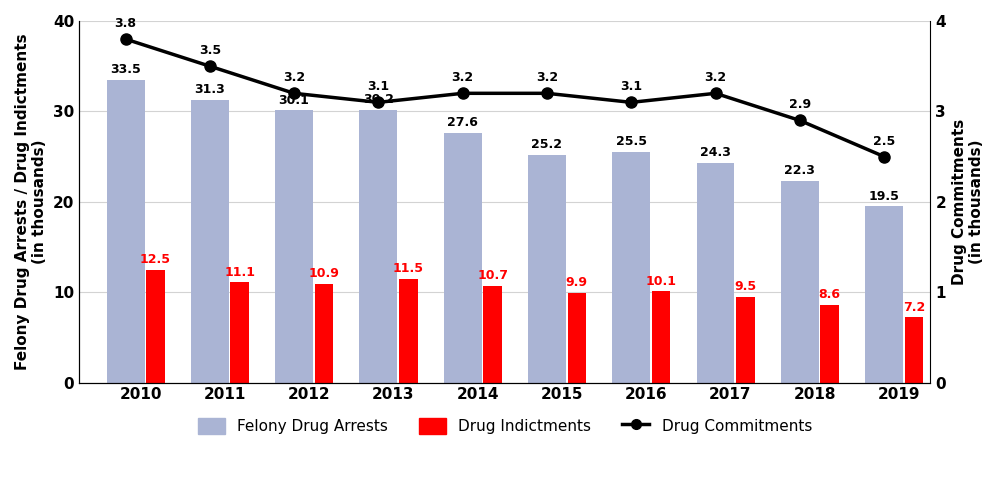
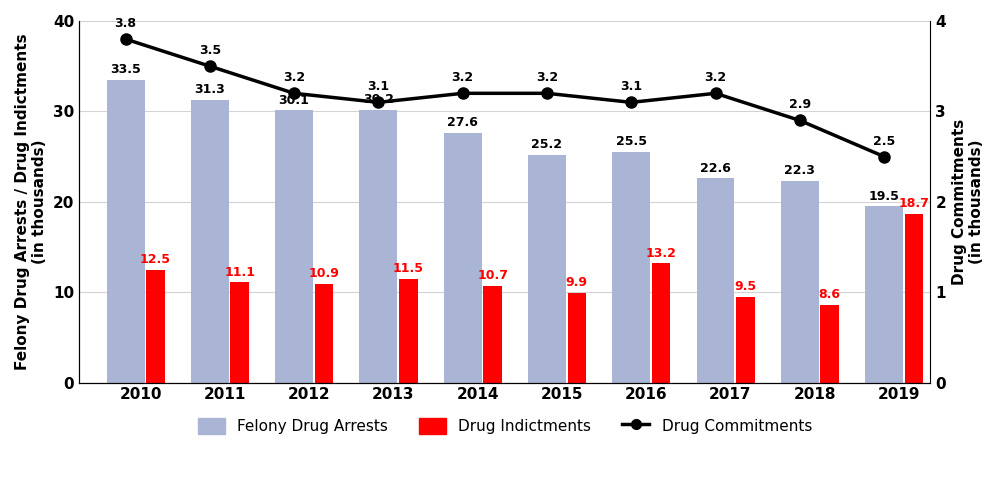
Drug Indictments/2016: 10.1 -> 13.2
Felony Drug Arrests/2017: 24.3 -> 22.6
Drug Indictments/2019: 7.2 -> 18.7
